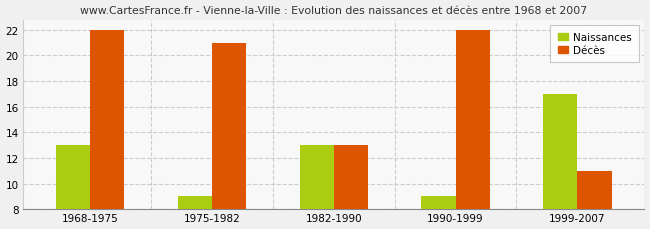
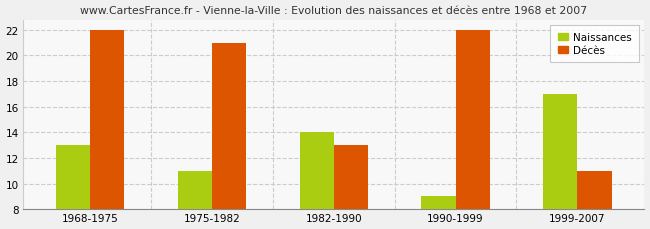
Naissances/1975-1982: 9 -> 11
Naissances/1982-1990: 13 -> 14
